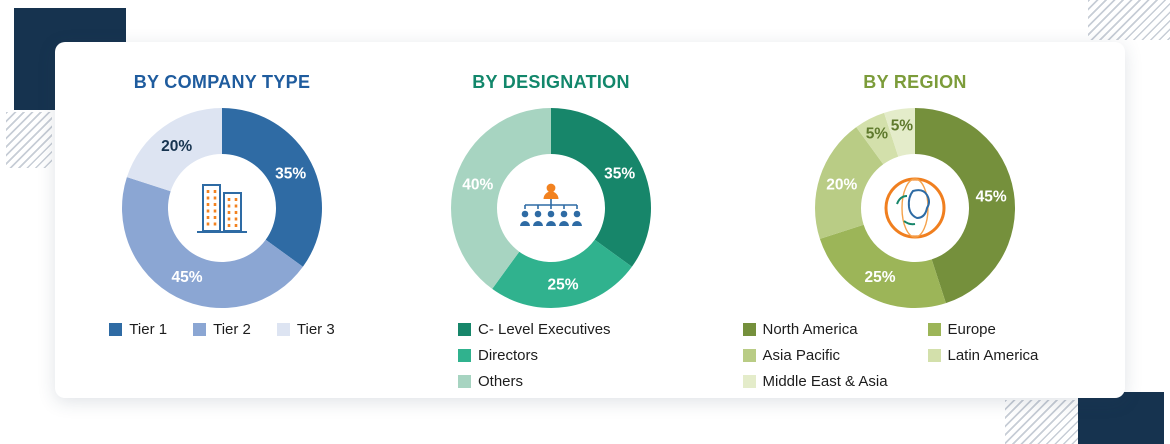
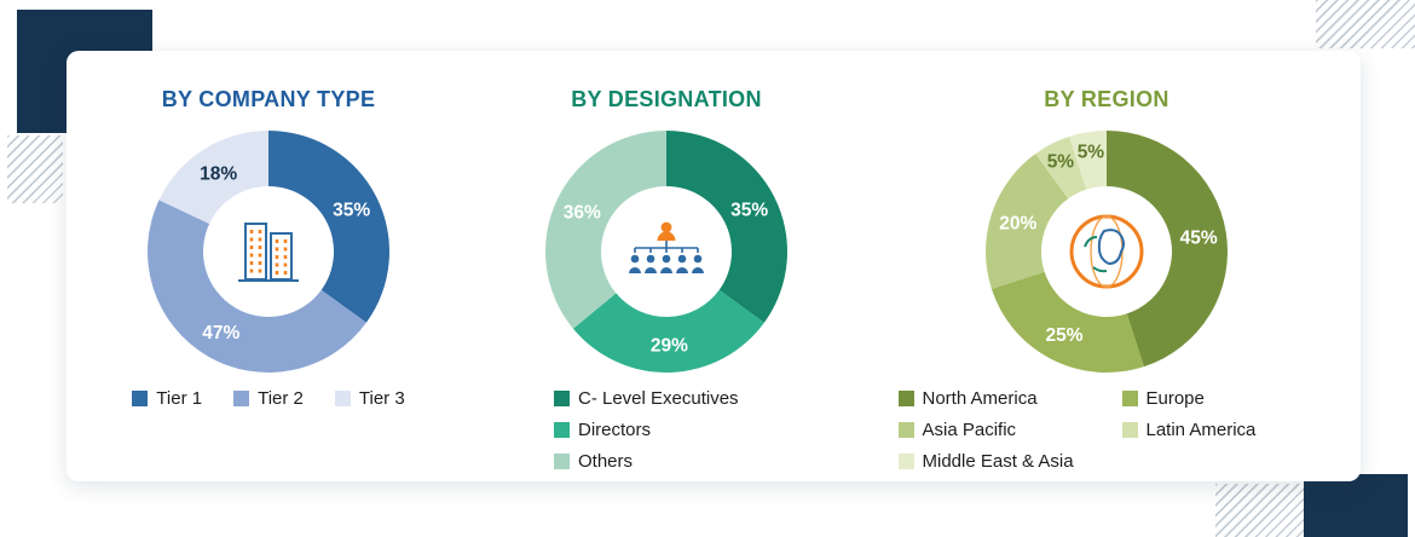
BY COMPANY TYPE/Tier 2: 45% -> 47%
BY COMPANY TYPE/Tier 3: 20% -> 18%
BY DESIGNATION/Directors: 25% -> 29%
BY DESIGNATION/Others: 40% -> 36%
